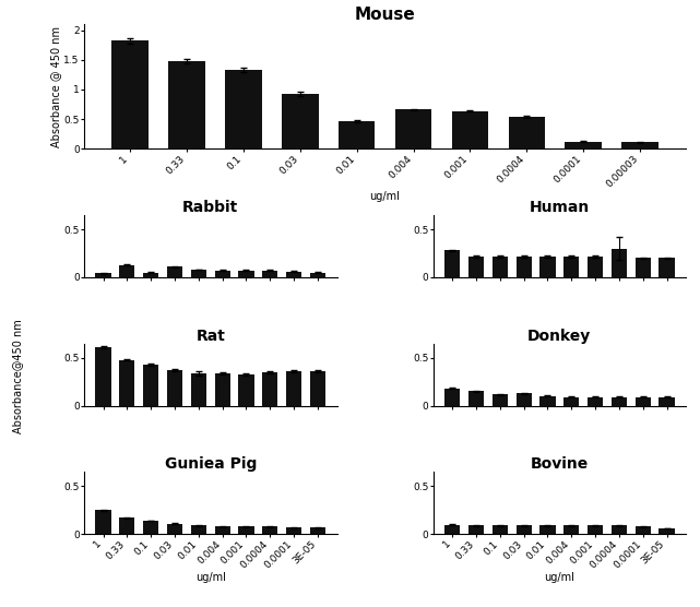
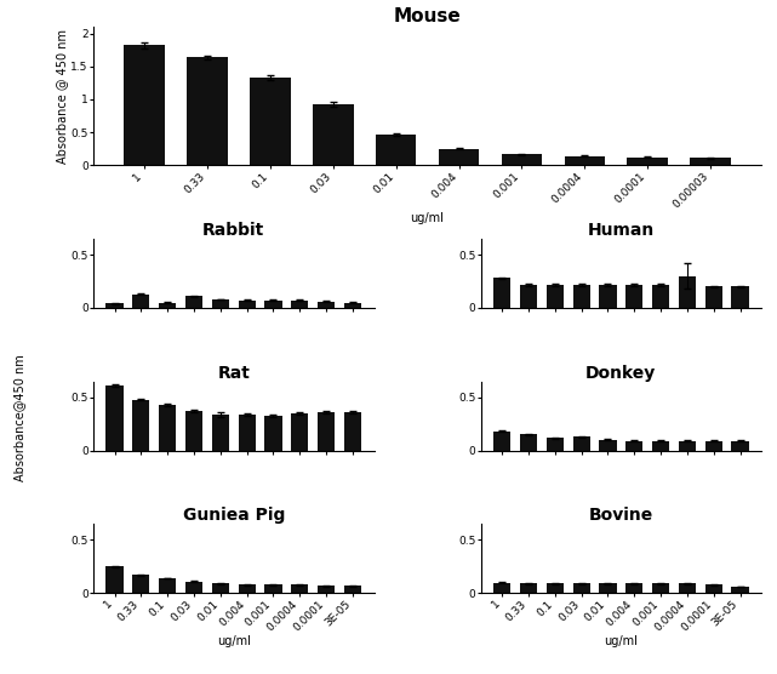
Mouse/0.33: 1.48 -> 1.64
Mouse/0.004: 0.66 -> 0.25
Mouse/0.001: 0.64 -> 0.17
Mouse/0.0004: 0.54 -> 0.14
